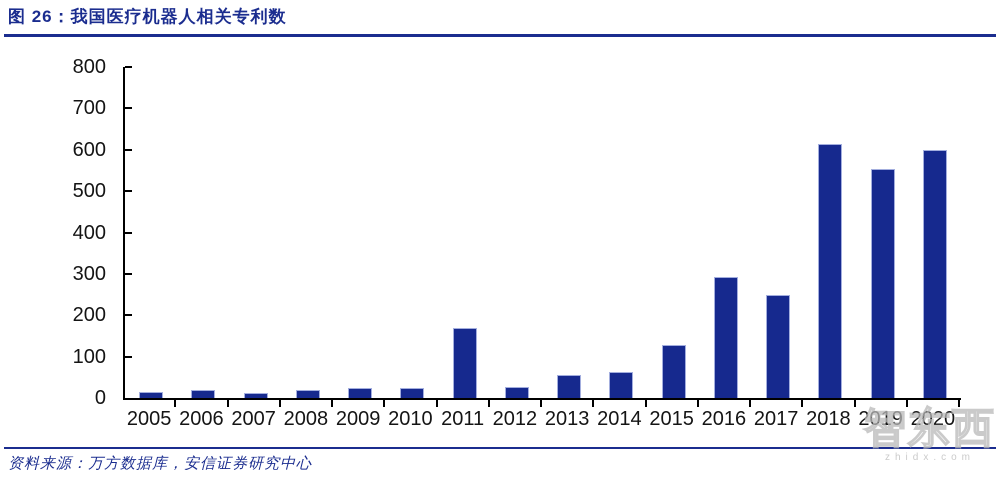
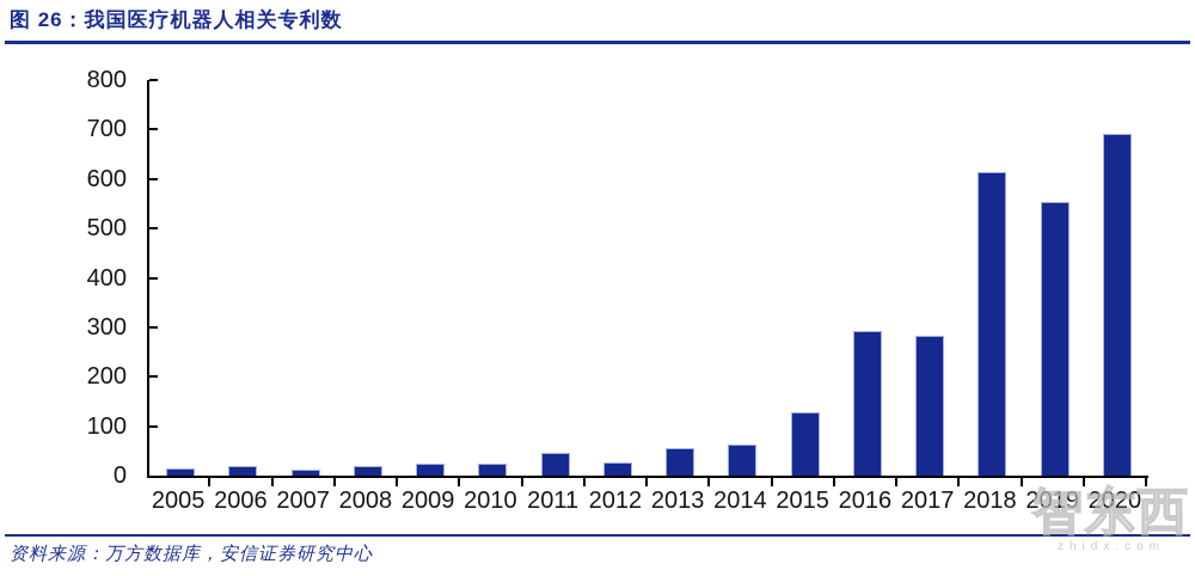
2011: 170 -> 50
2017: 250 -> 280
2020: 600 -> 690
